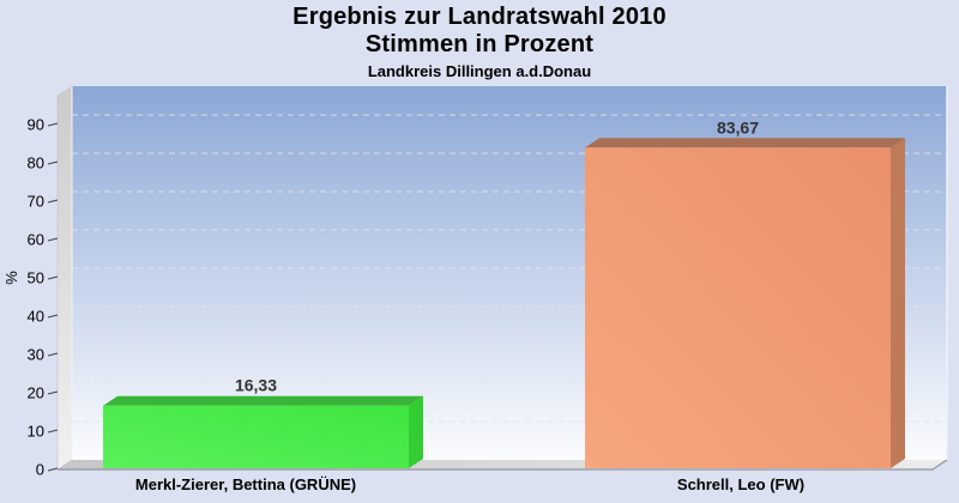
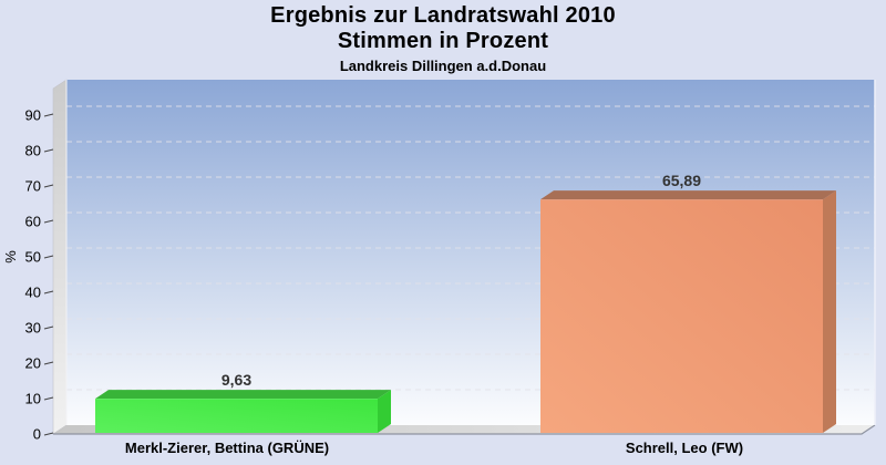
Merkl-Zierer, Bettina (GRÜNE): 16,33 -> 9,63
Schrell, Leo (FW): 83,67 -> 65,89
